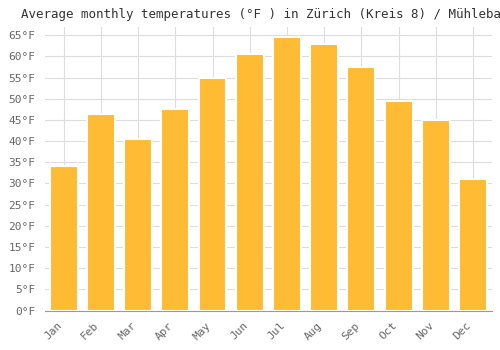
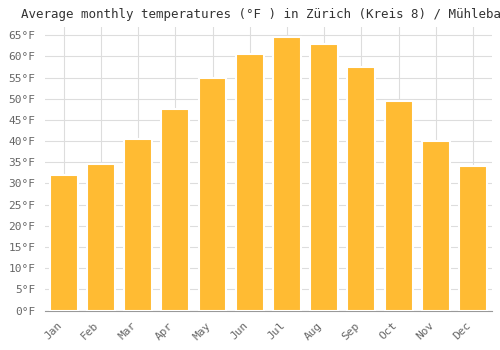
Jan: 34.0°F -> 32.0°F
Feb: 46.5°F -> 34.5°F
Nov: 45.0°F -> 40.0°F
Dec: 31.0°F -> 34.0°F
